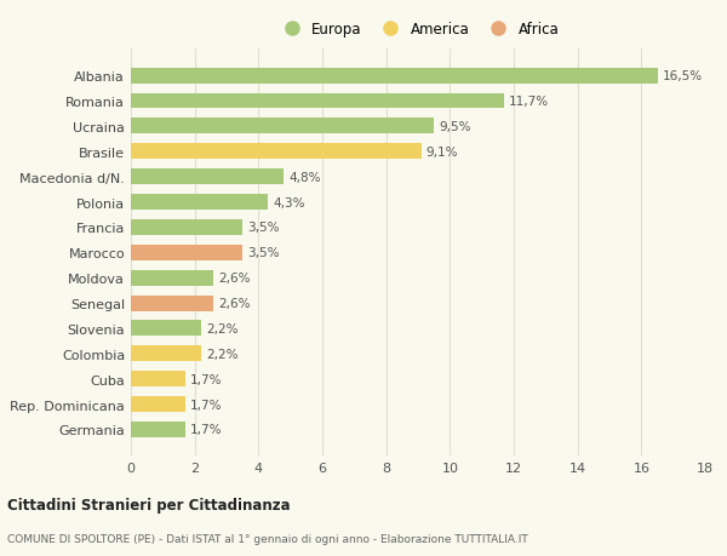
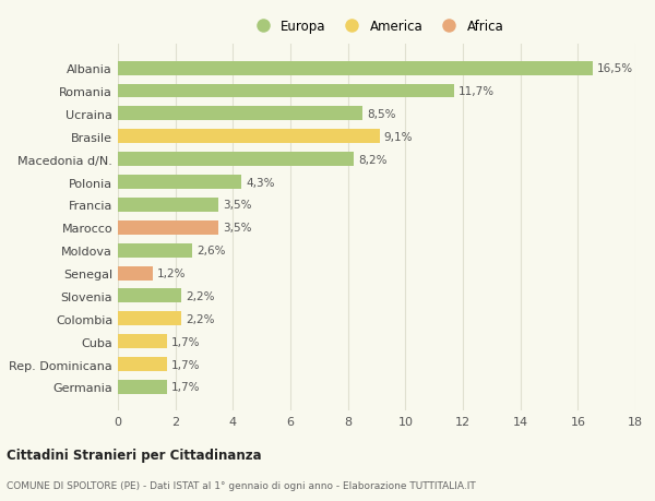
Ucraina: 9,5% -> 8,5%
Macedonia d/N.: 4,8% -> 8,2%
Senegal: 2,6% -> 1,2%
